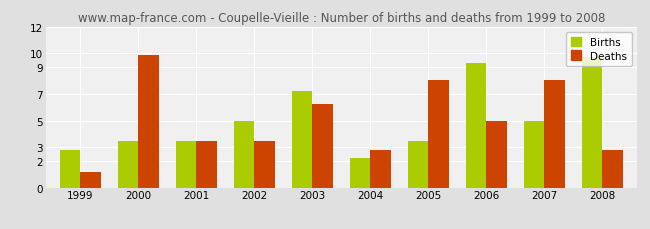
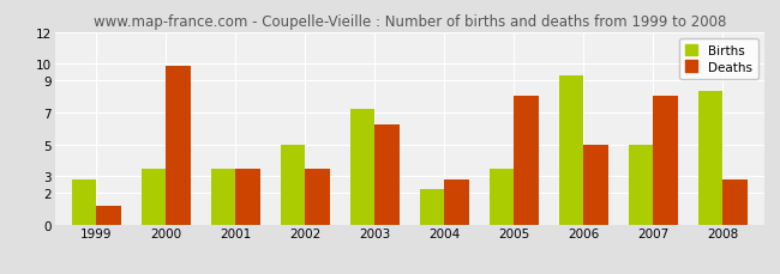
Births/2008: 9.7 -> 8.3
